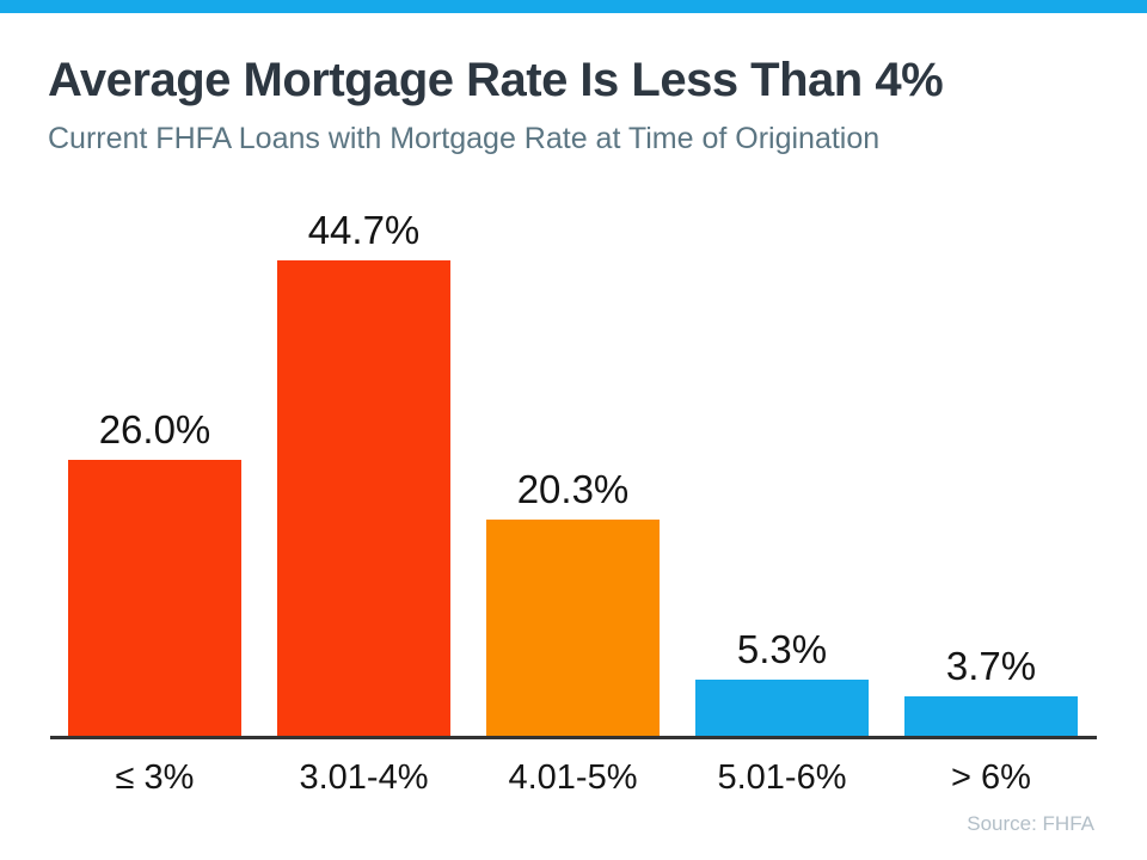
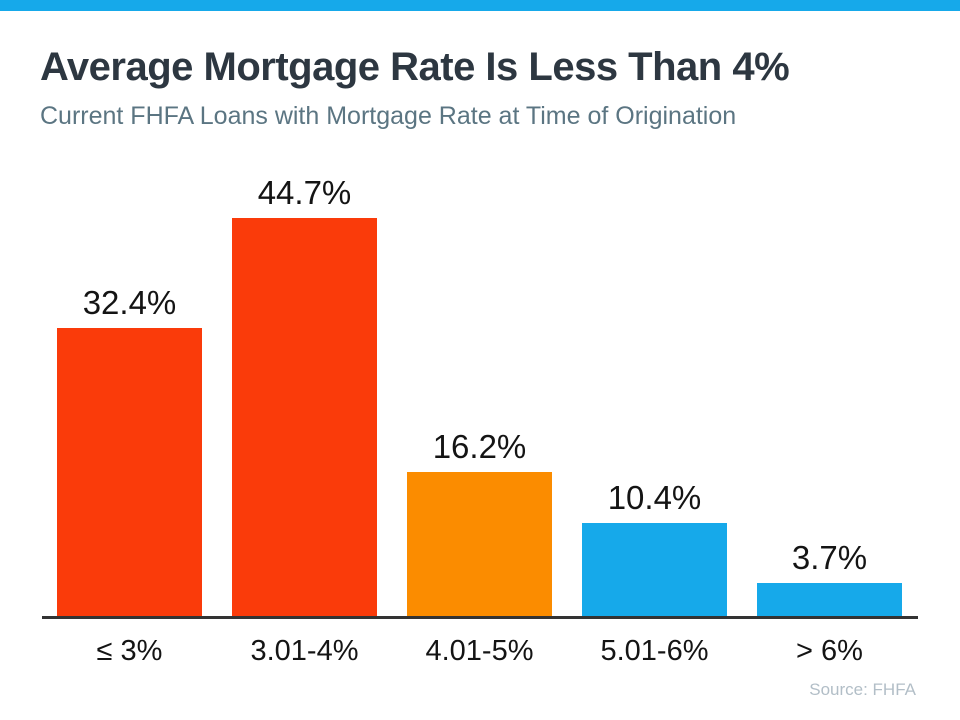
≤ 3%: 26.0% -> 32.4%
4.01-5%: 20.3% -> 16.2%
5.01-6%: 5.3% -> 10.4%
